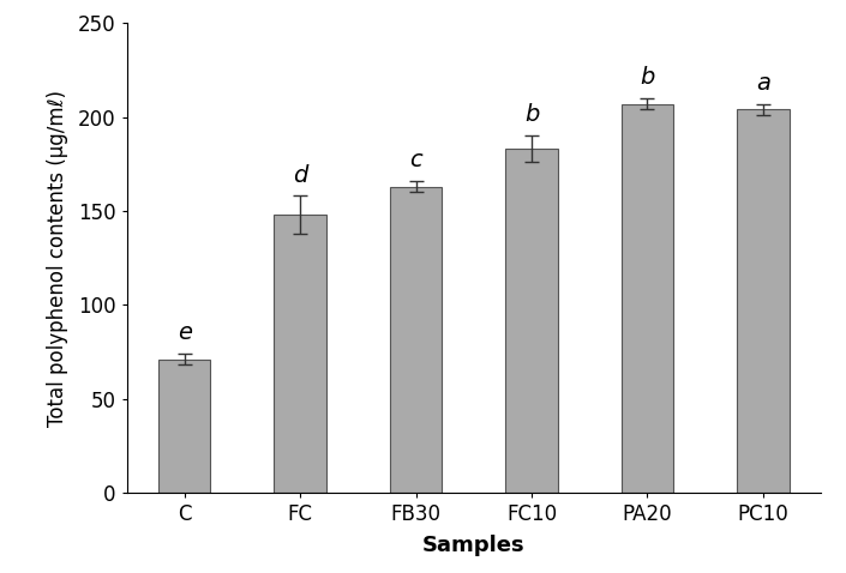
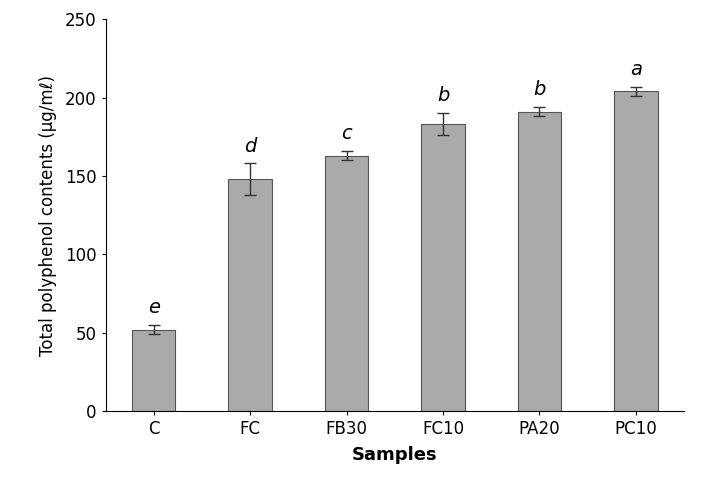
C: 71 -> 52
PA20: 207 -> 191
